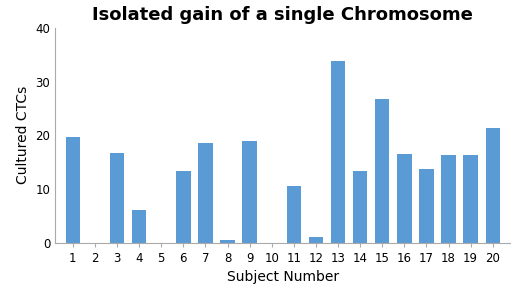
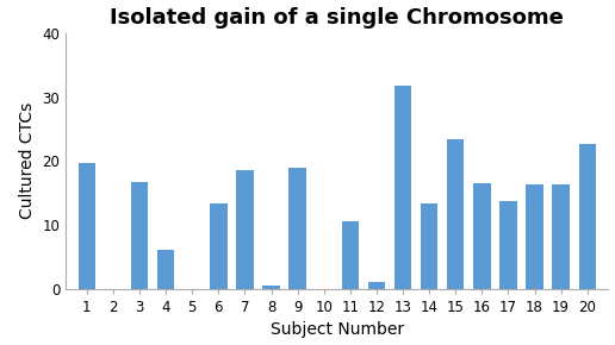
13: 33.8 -> 31.7
15: 26.8 -> 23.5
20: 21.4 -> 22.7
